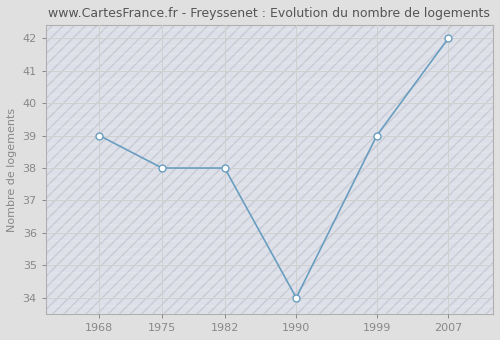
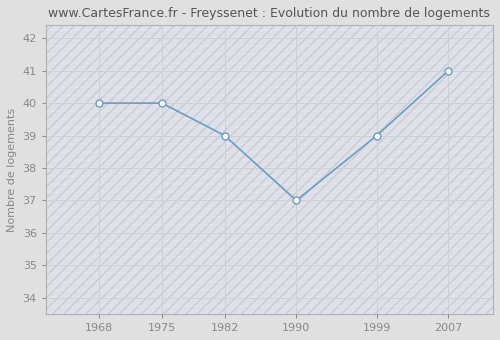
1968: 39 -> 40
1975: 38 -> 40
1982: 38 -> 39
1990: 34 -> 37
2007: 42 -> 41
